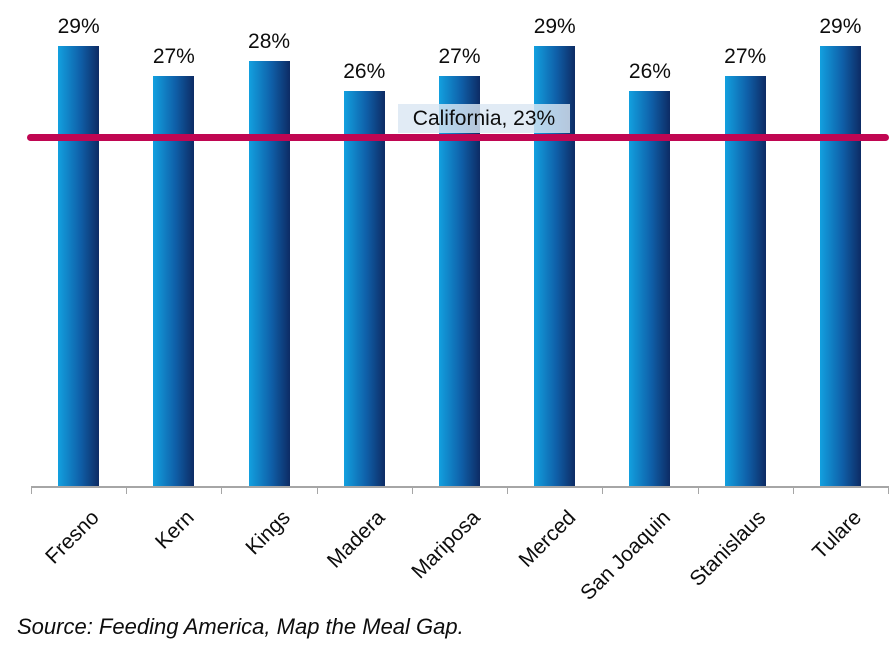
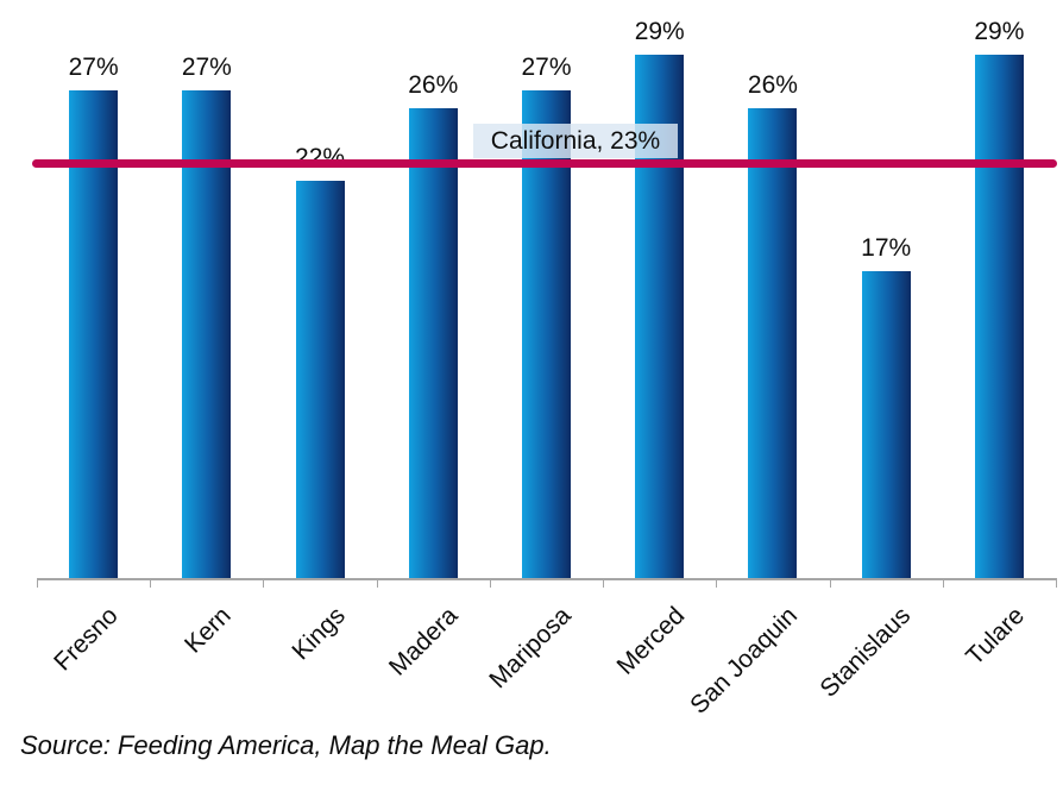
Fresno: 29% -> 27%
Kings: 28% -> 22%
Stanislaus: 27% -> 17%
